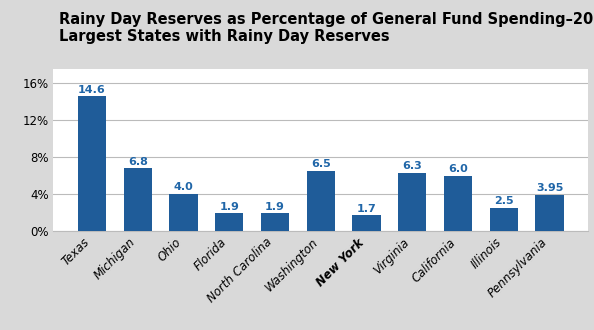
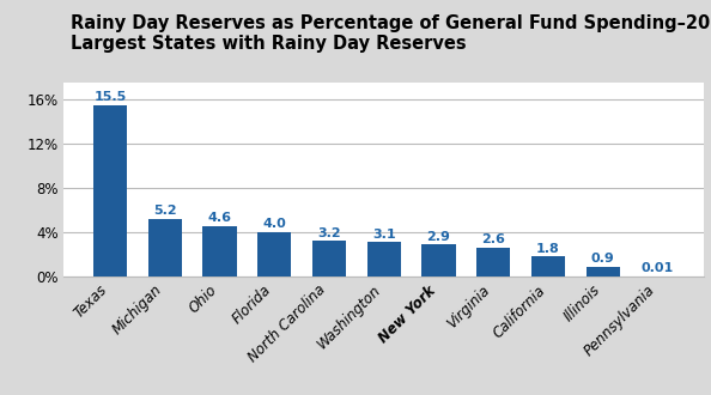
Texas: 14.6 -> 15.5
Michigan: 6.8 -> 5.2
Ohio: 4.0 -> 4.6
Florida: 1.9 -> 4.0
North Carolina: 1.9 -> 3.2
Washington: 6.5 -> 3.1
New York: 1.7 -> 2.9
Virginia: 6.3 -> 2.6
California: 6.0 -> 1.8
Illinois: 2.5 -> 0.9
Pennsylvania: 3.95 -> 0.01
